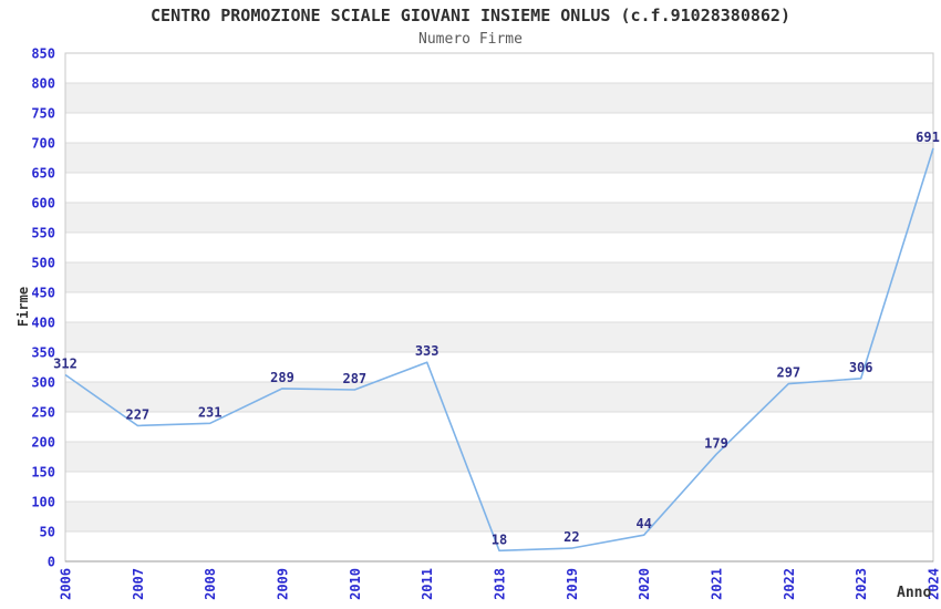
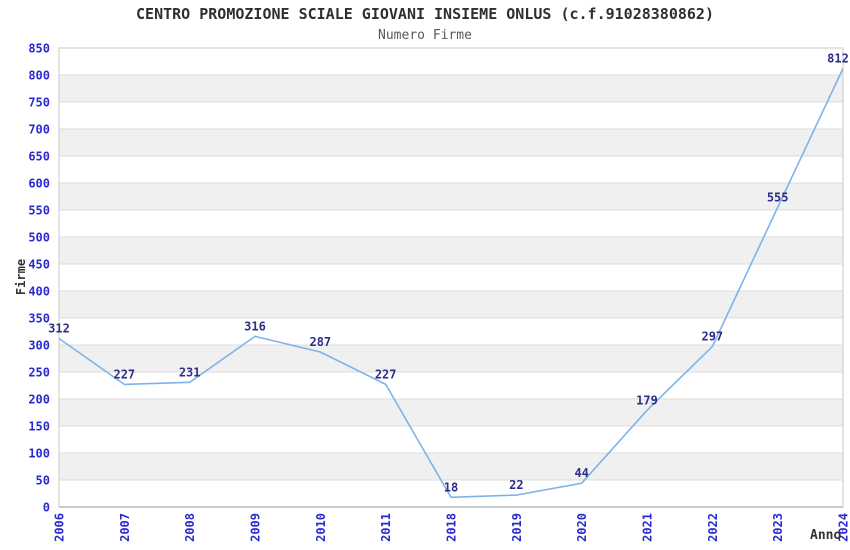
2009: 289 -> 316
2011: 333 -> 227
2023: 306 -> 555
2024: 691 -> 812
